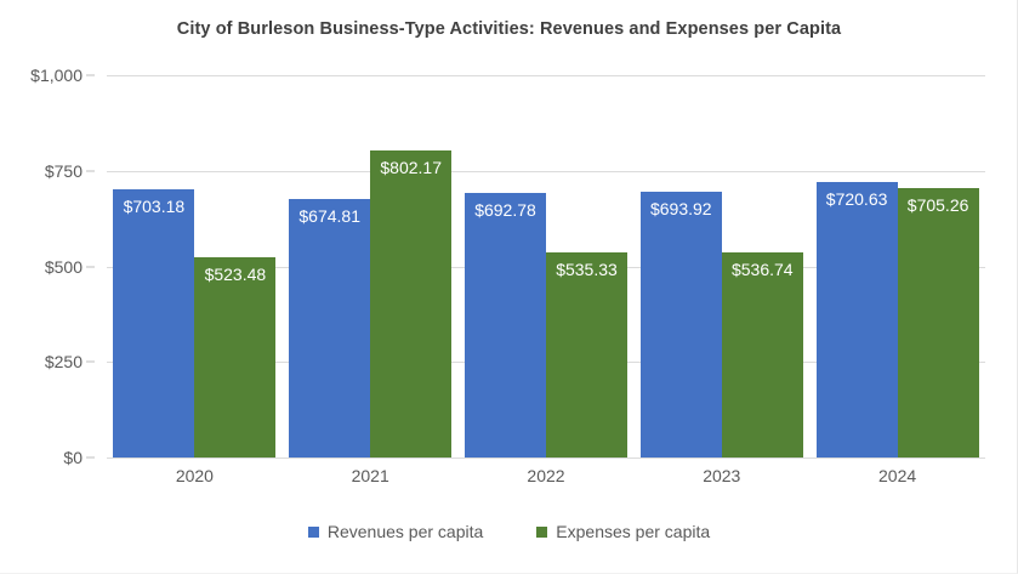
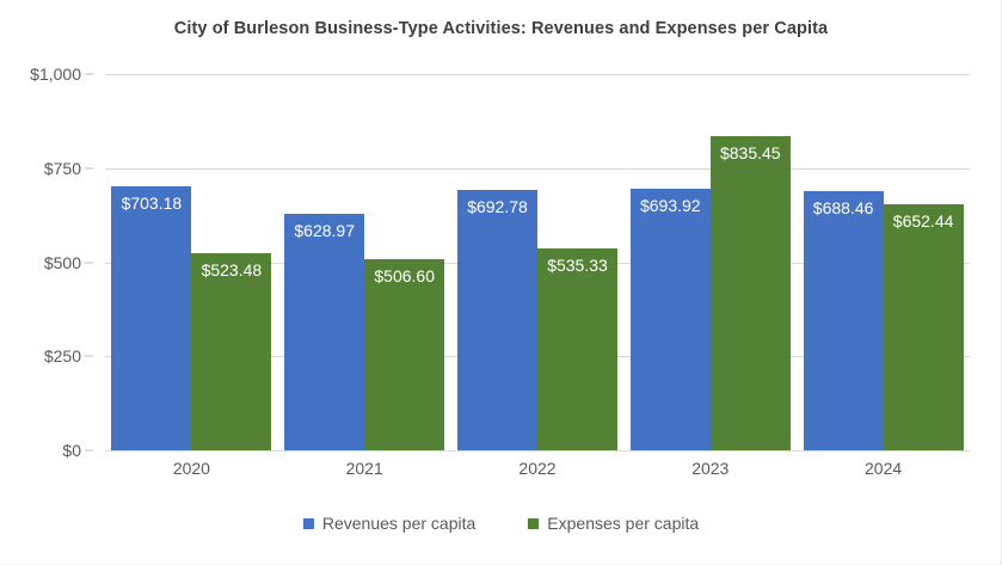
Revenues per capita/2021: $674.81 -> $628.97
Expenses per capita/2021: $802.17 -> $506.60
Expenses per capita/2023: $536.74 -> $835.45
Revenues per capita/2024: $720.63 -> $688.46
Expenses per capita/2024: $705.26 -> $652.44
